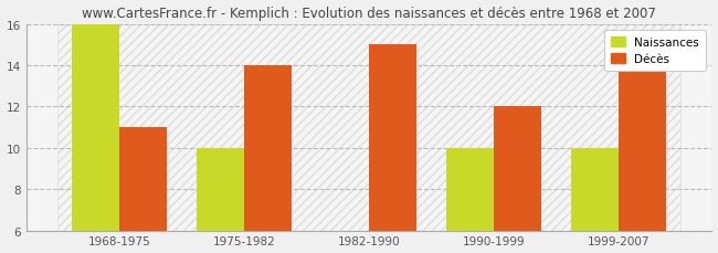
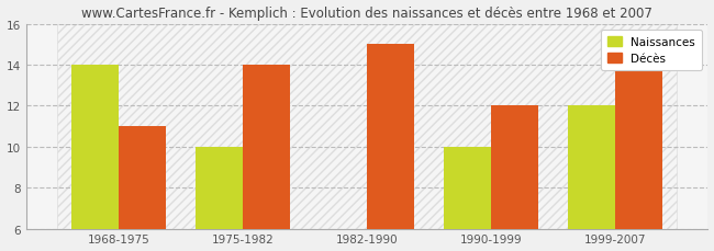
Naissances/1968-1975: 16 -> 14
Naissances/1999-2007: 10 -> 12
